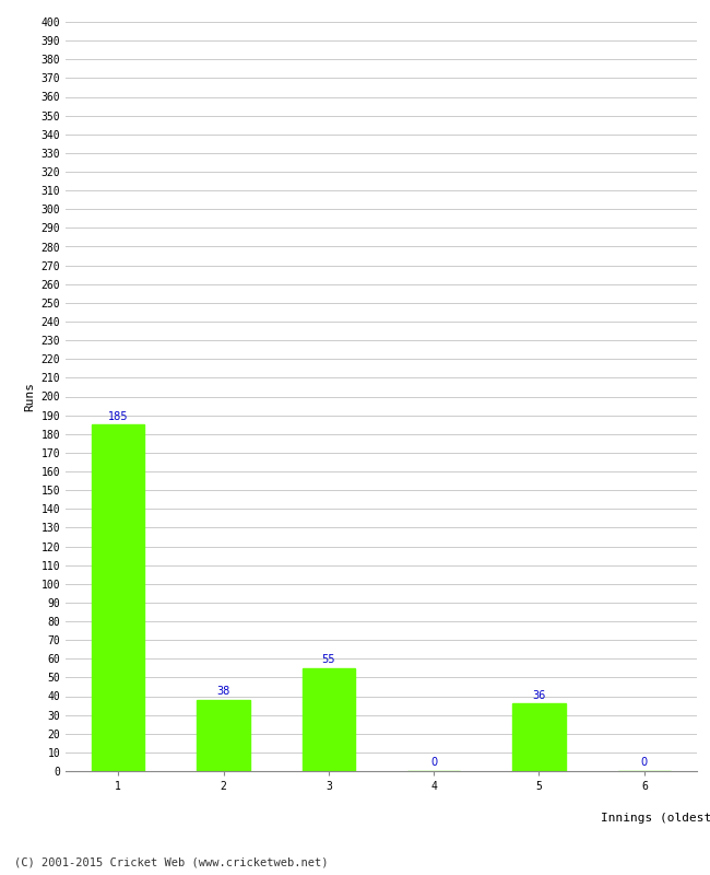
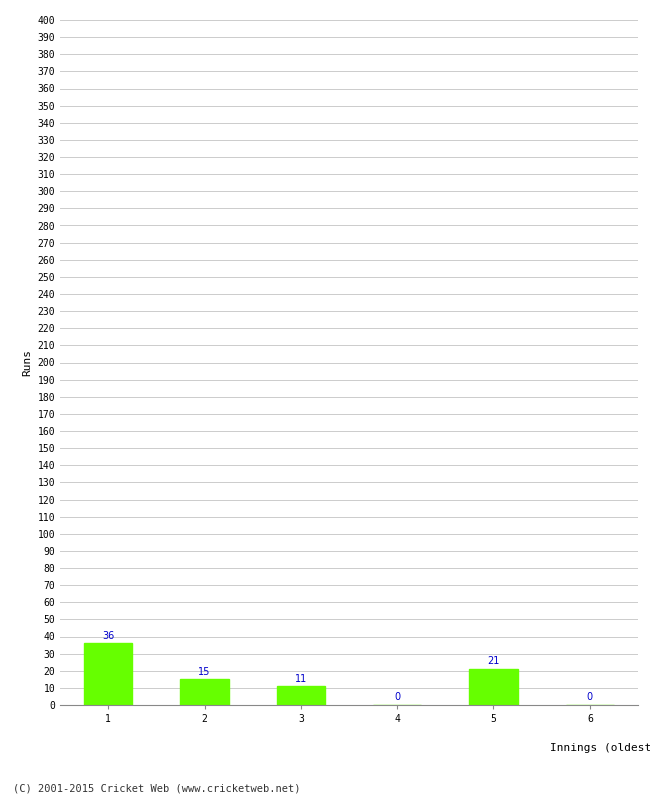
1: 185 -> 36
2: 38 -> 15
3: 55 -> 11
5: 36 -> 21
